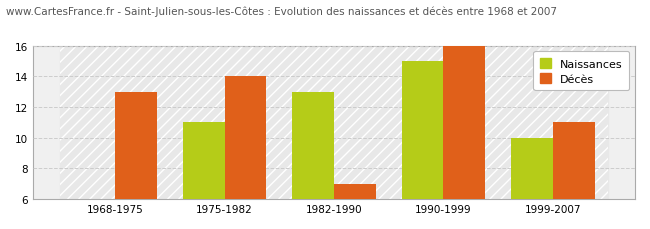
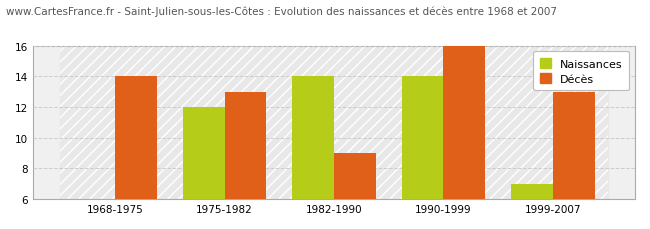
Décès/1968-1975: 13 -> 14
Naissances/1975-1982: 11 -> 12
Décès/1975-1982: 14 -> 13
Naissances/1982-1990: 13 -> 14
Décès/1982-1990: 7 -> 9
Naissances/1990-1999: 15 -> 14
Naissances/1999-2007: 10 -> 7
Décès/1999-2007: 11 -> 13
